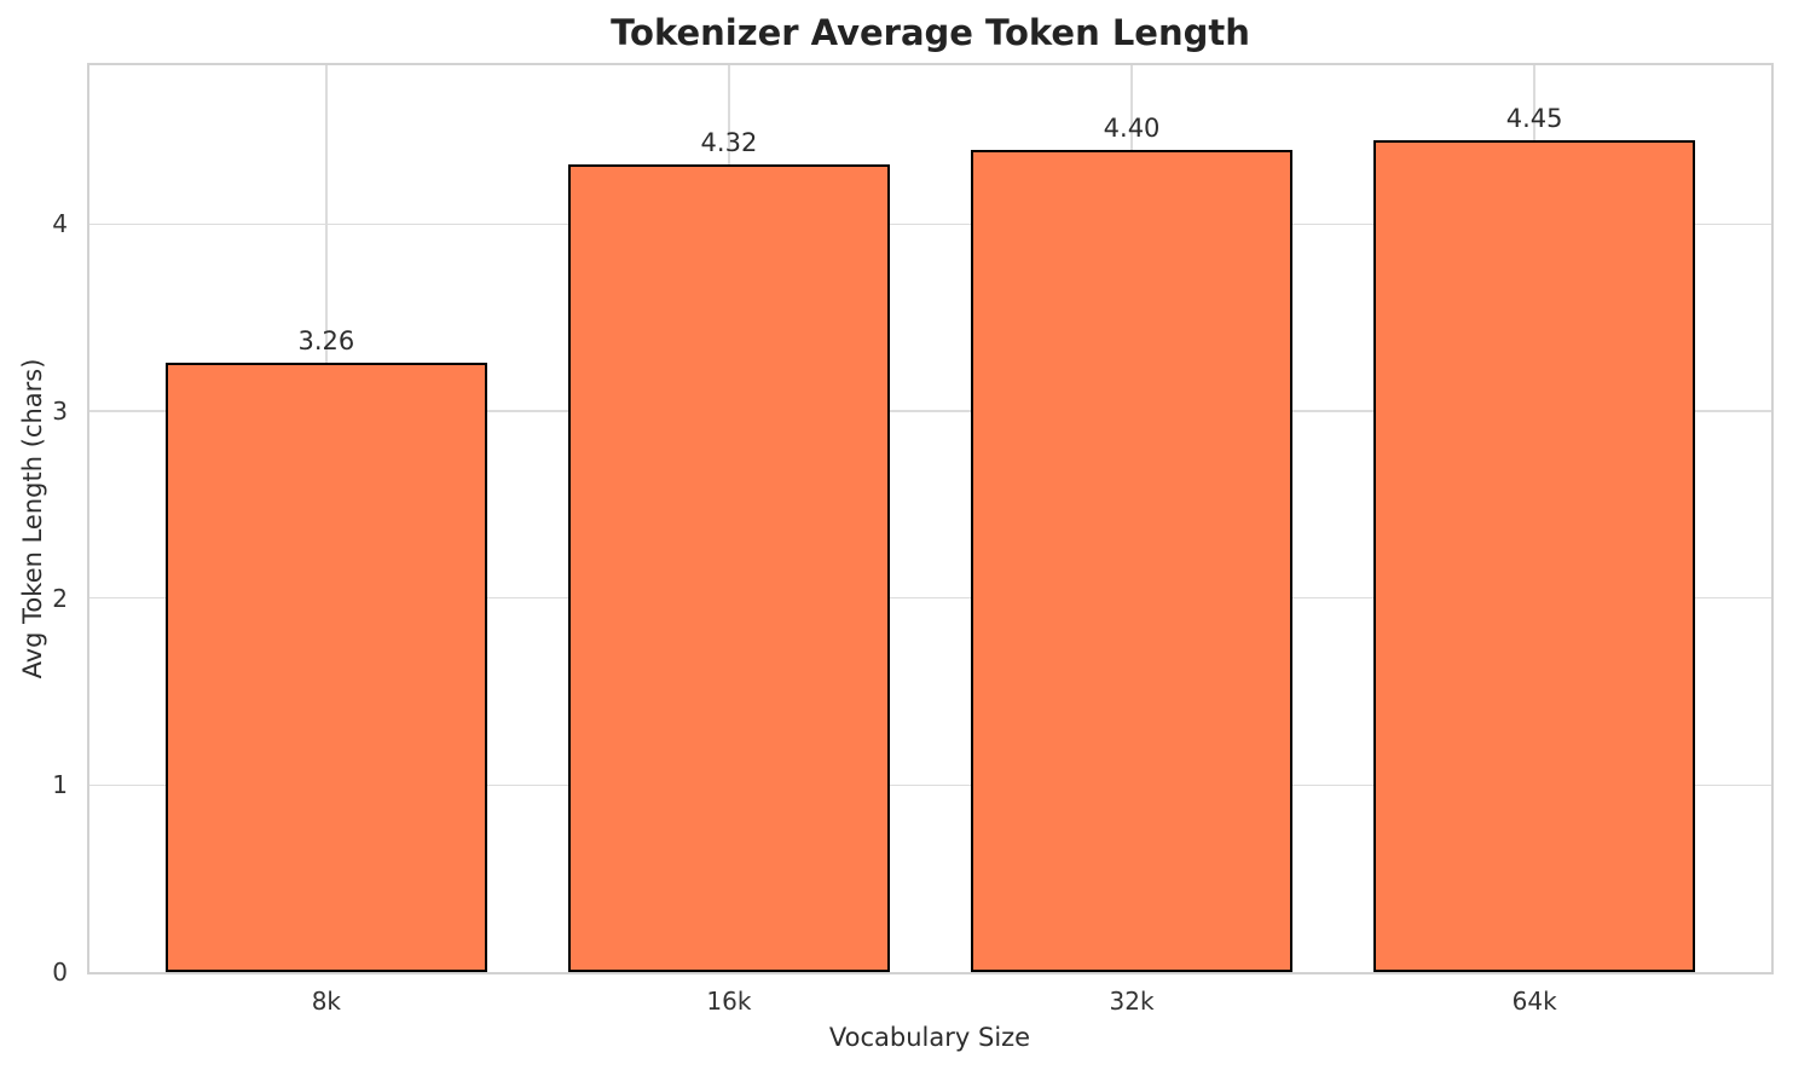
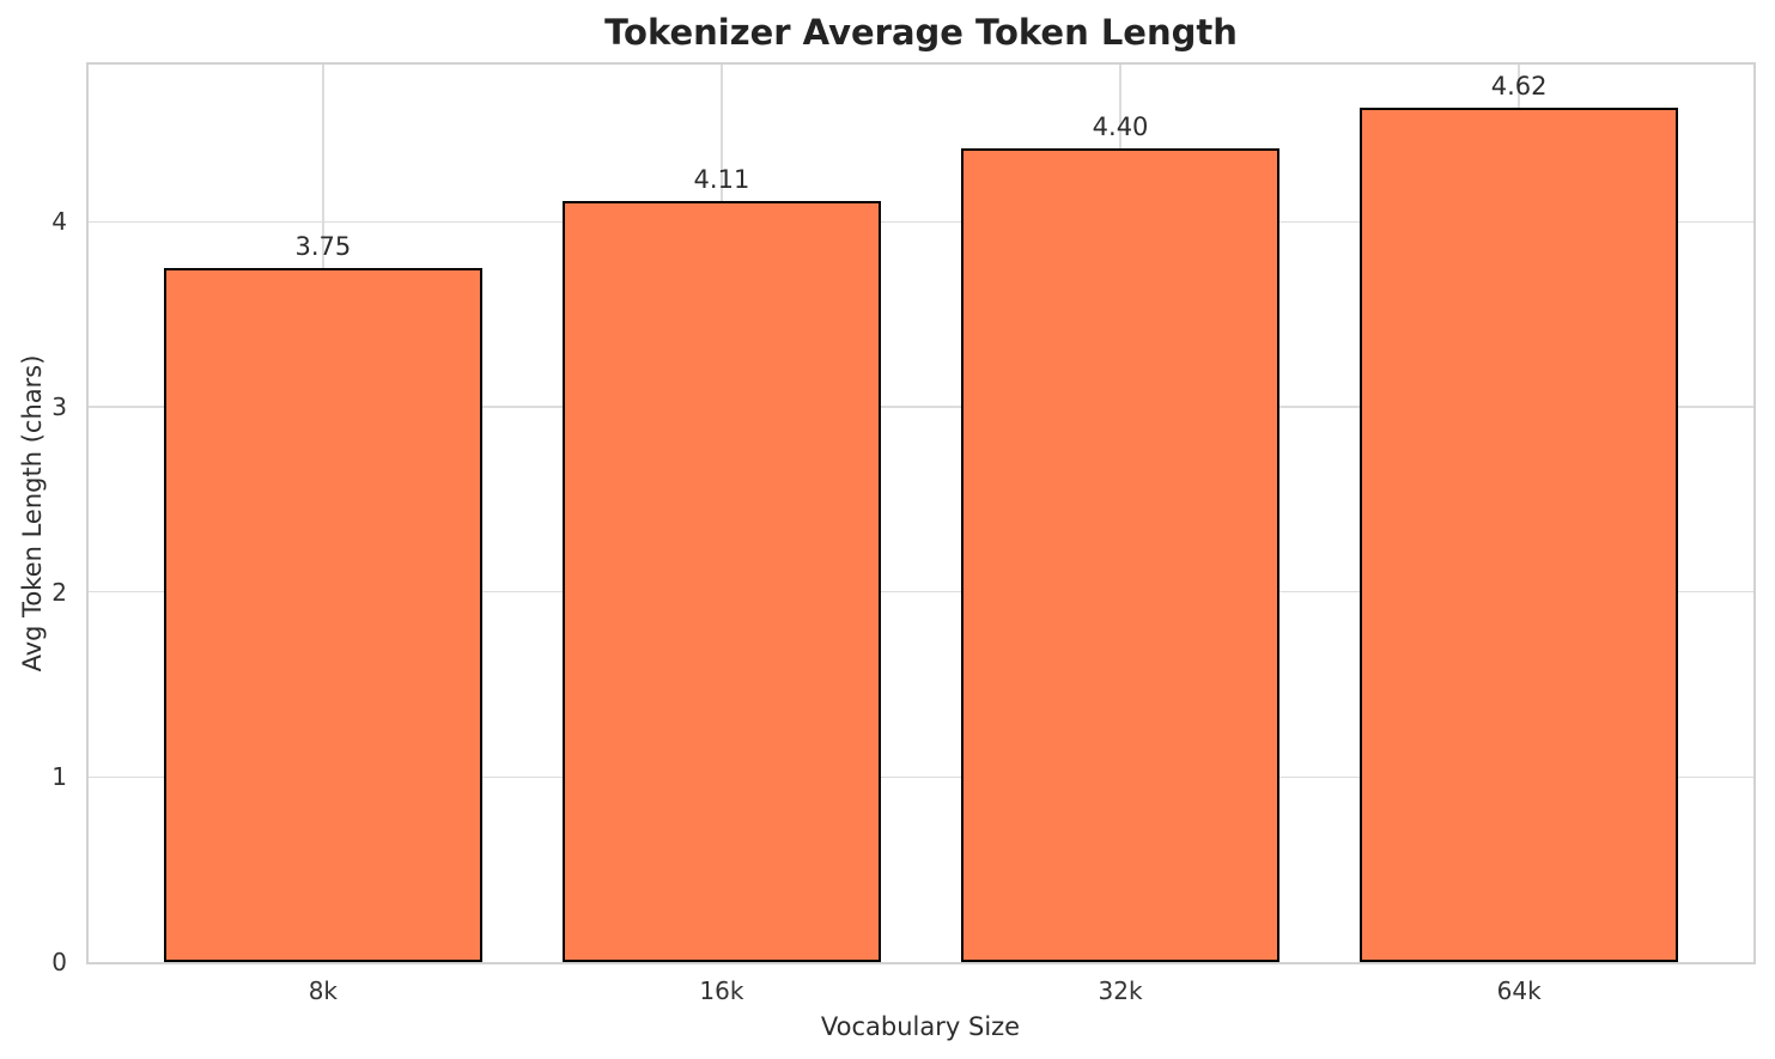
8k: 3.26 -> 3.75
16k: 4.32 -> 4.11
64k: 4.45 -> 4.62
